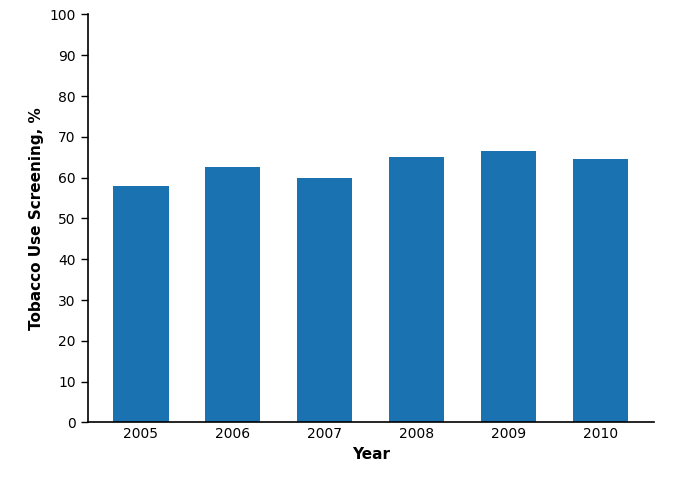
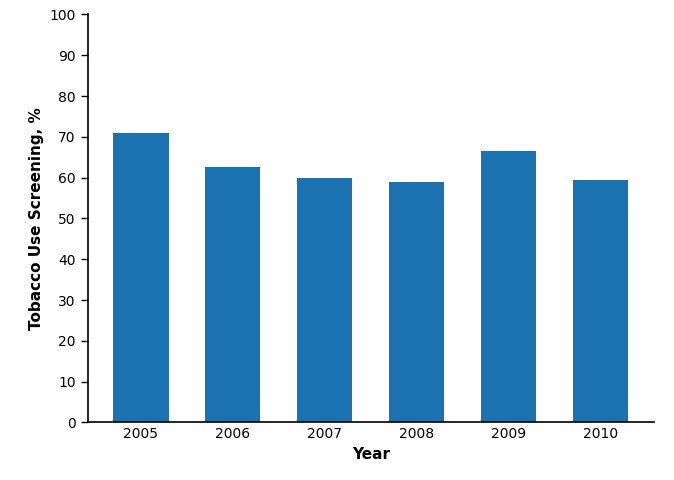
2005: 58.0 -> 71.0
2008: 65.0 -> 59.0
2010: 64.5 -> 59.5
